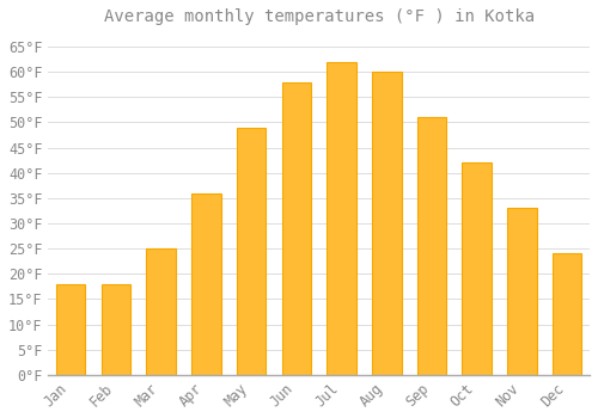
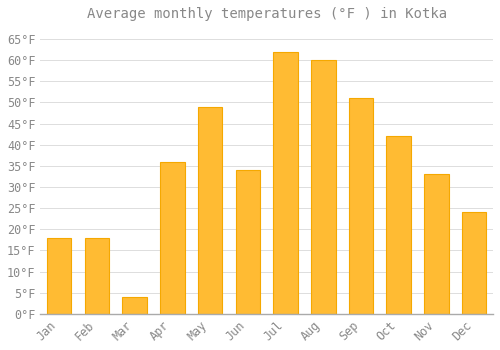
Mar: 25°F -> 4°F
Jun: 58°F -> 34°F
